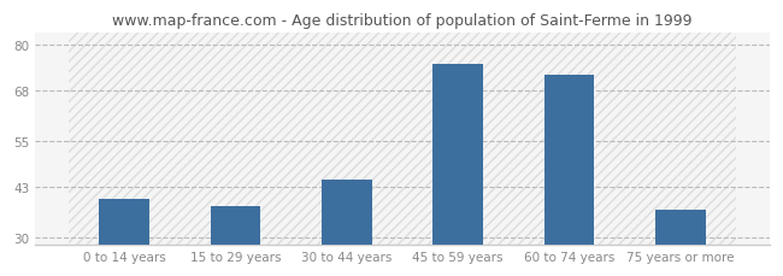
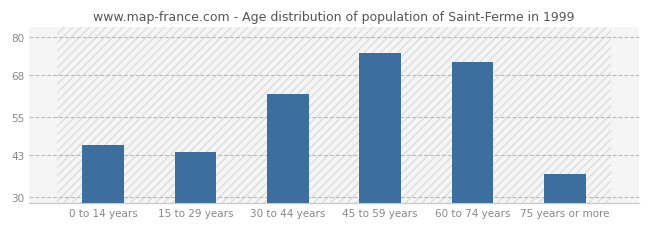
0 to 14 years: 40 -> 46
15 to 29 years: 38 -> 44
30 to 44 years: 45 -> 62
